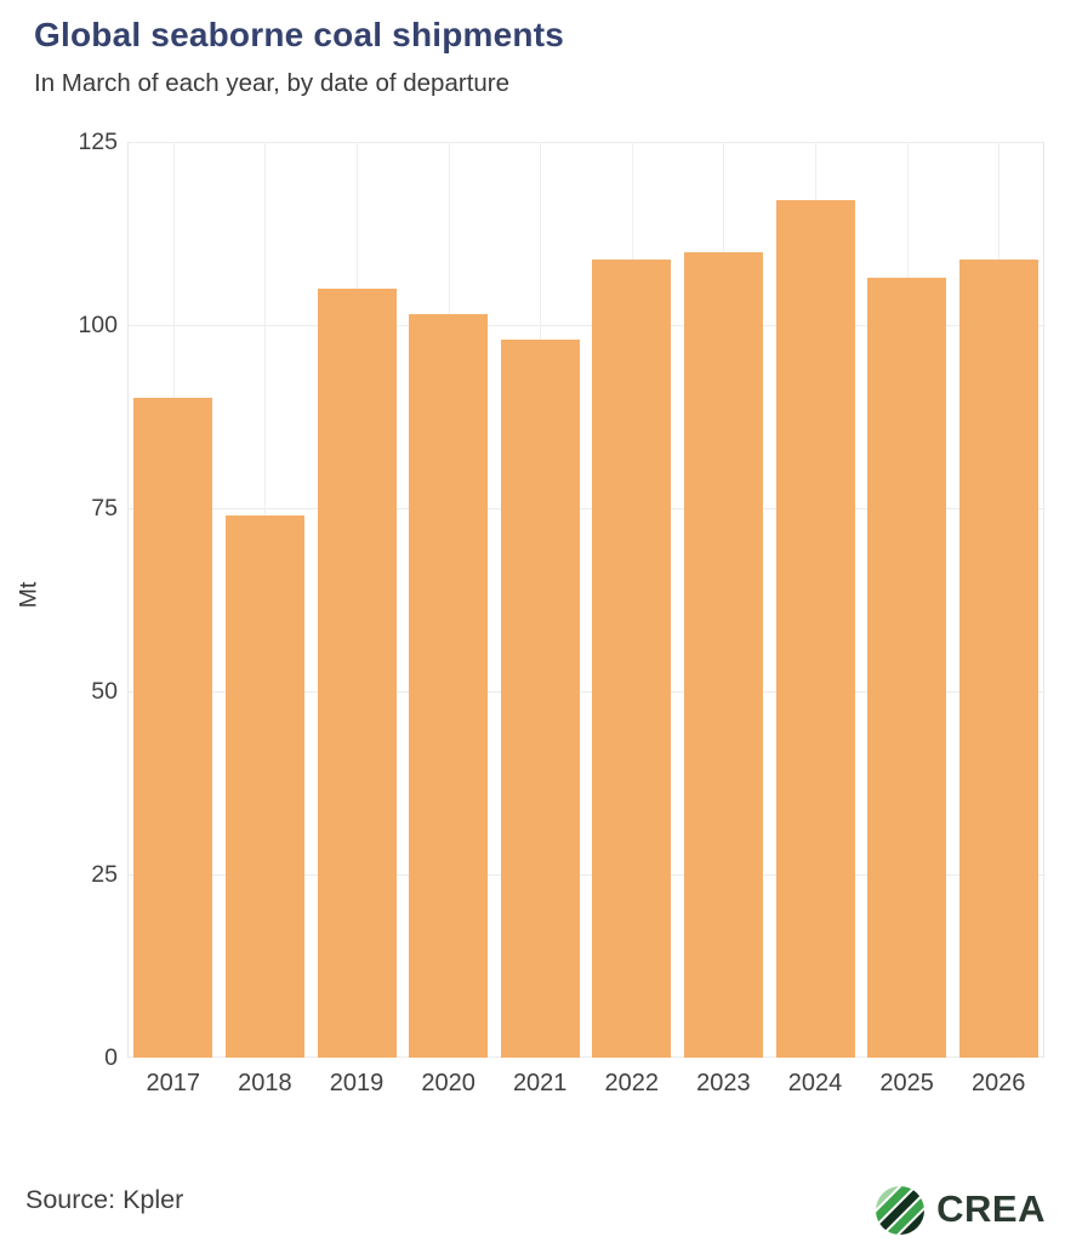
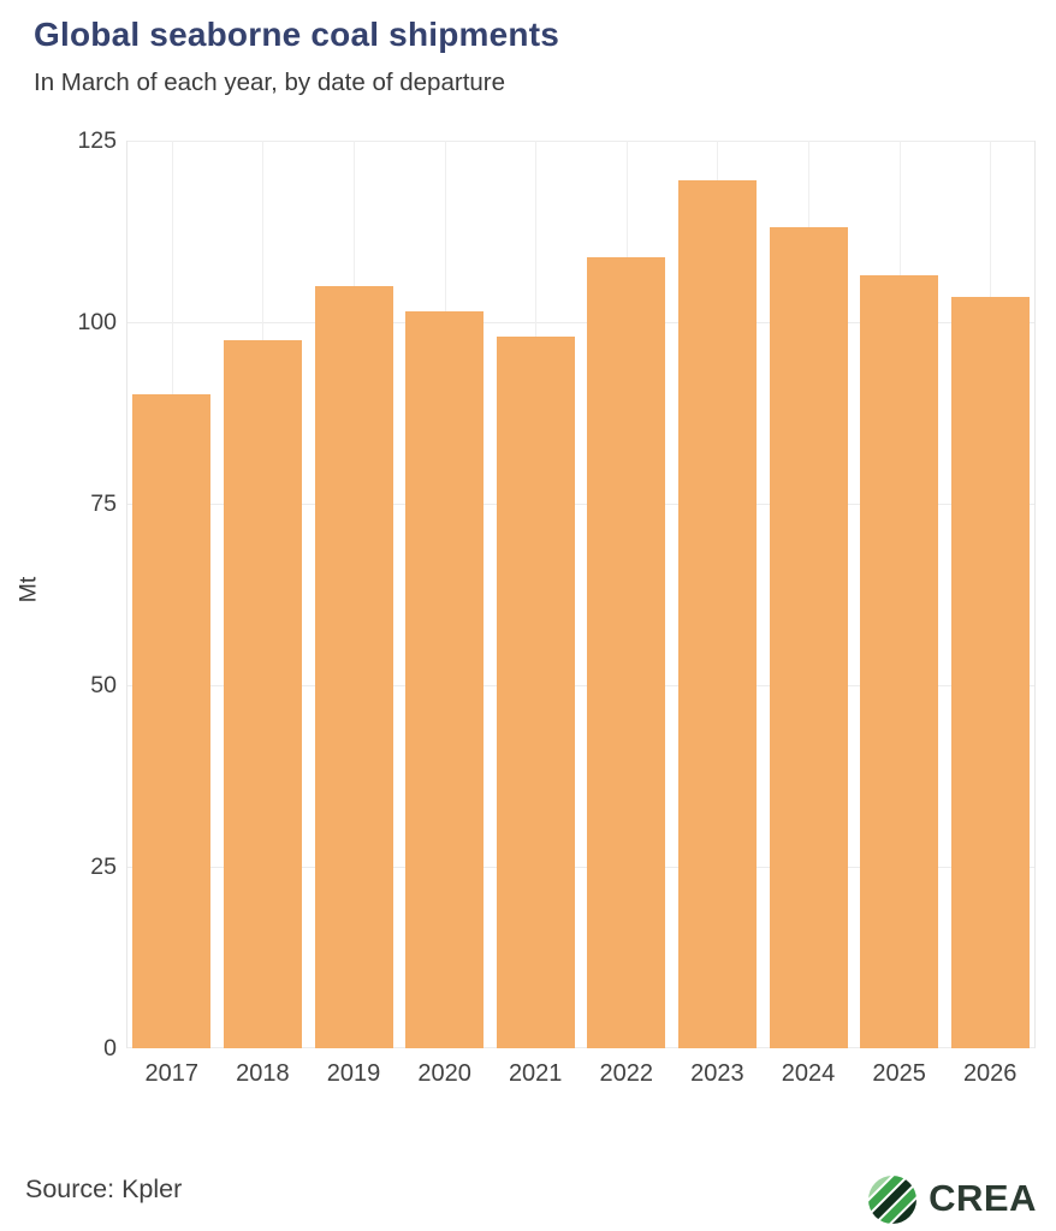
2018: 74 -> 98
2023: 110 -> 120
2024: 117 -> 113
2026: 109 -> 104
